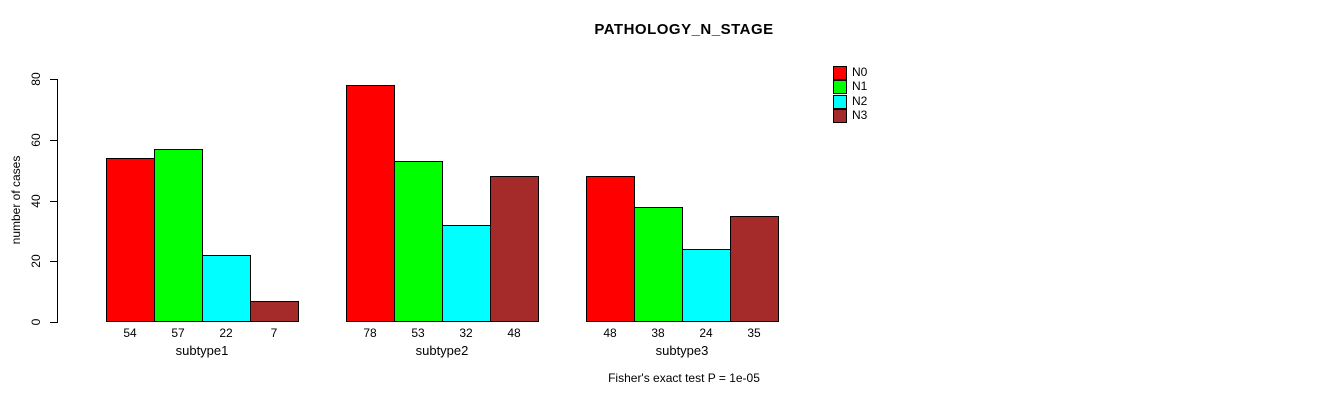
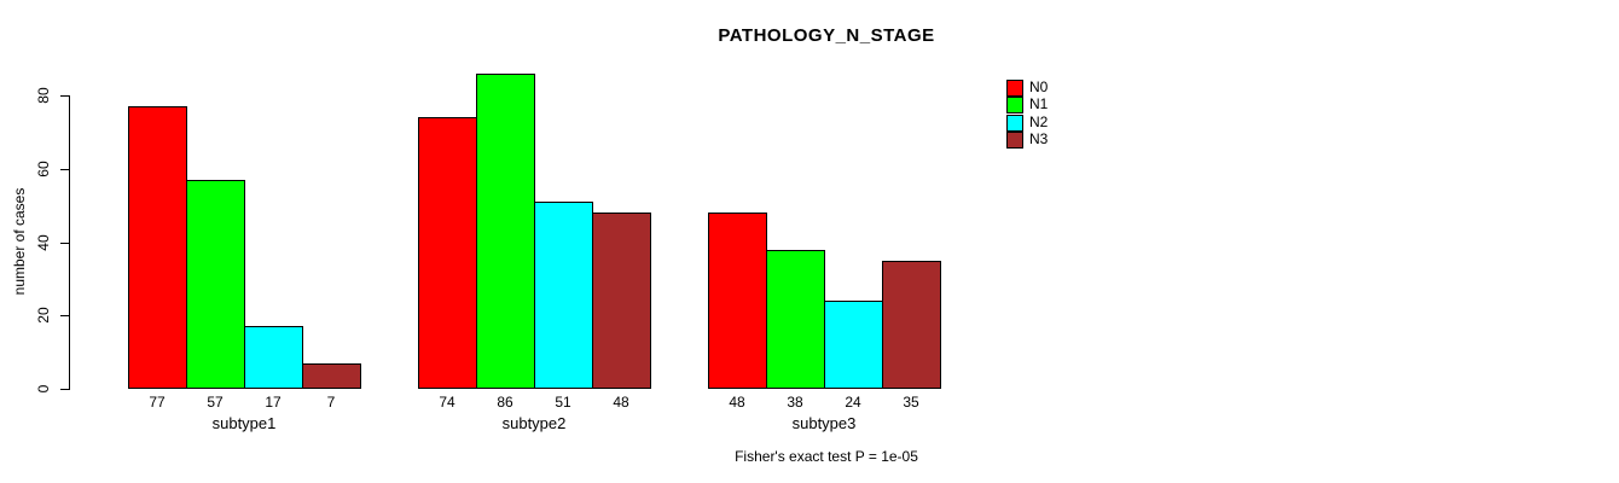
N0/subtype1: 54 -> 77
N2/subtype1: 22 -> 17
N0/subtype2: 78 -> 74
N1/subtype2: 53 -> 86
N2/subtype2: 32 -> 51
